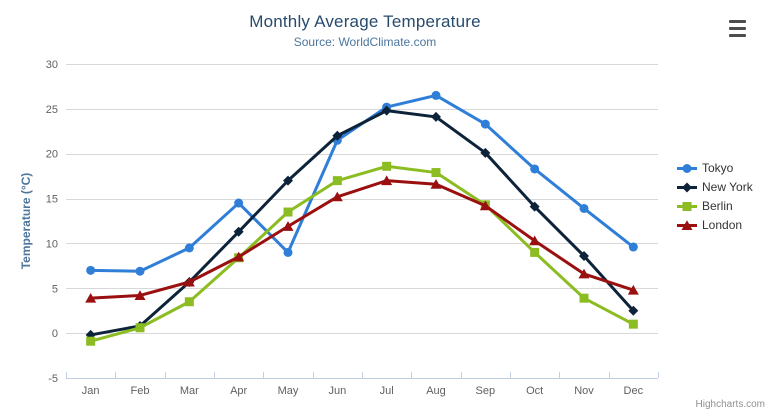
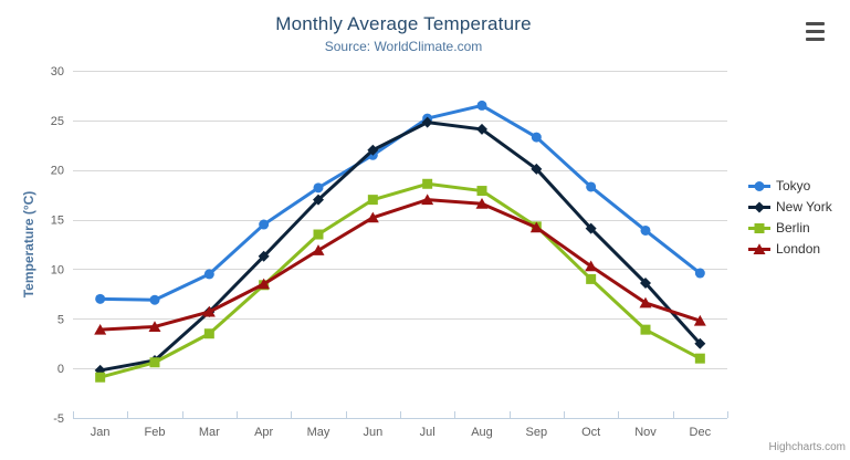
Tokyo/May: 9 -> 18
